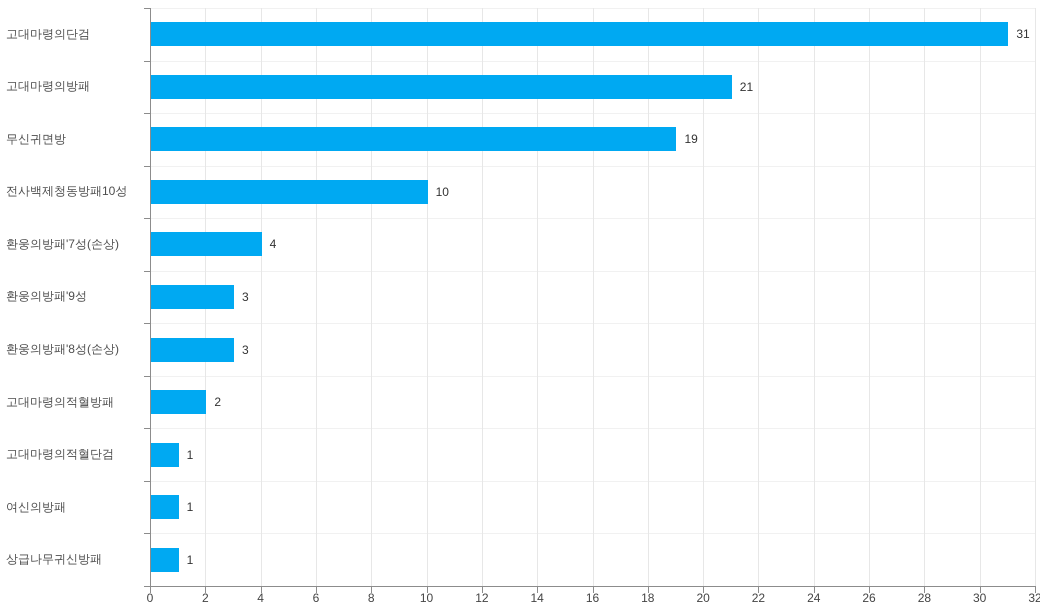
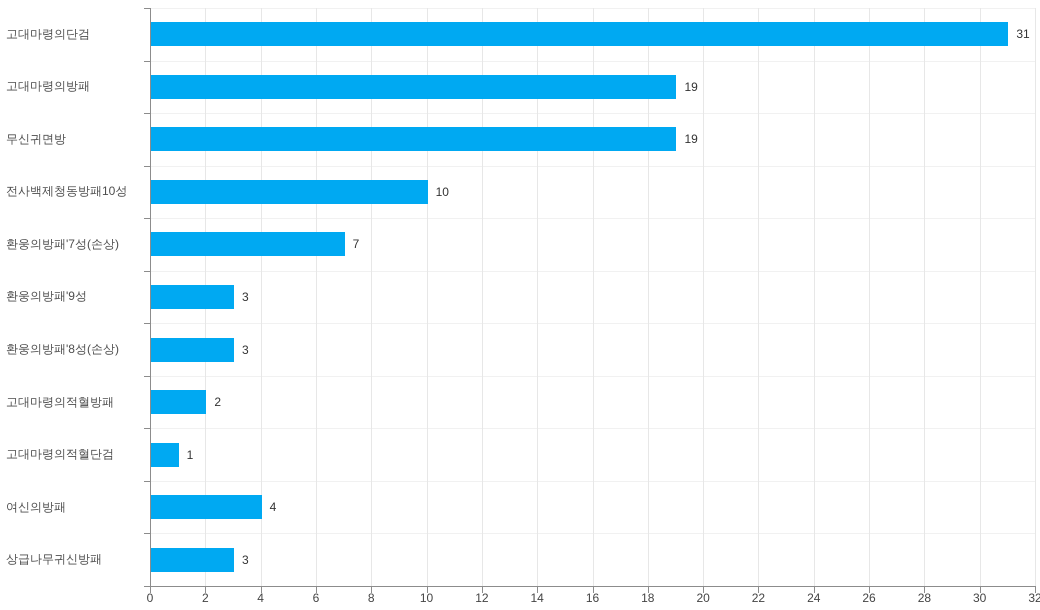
고대마령의방패: 21 -> 19
환웅의방패'7성(손상): 4 -> 7
여신의방패: 1 -> 4
상급나무귀신방패: 1 -> 3
